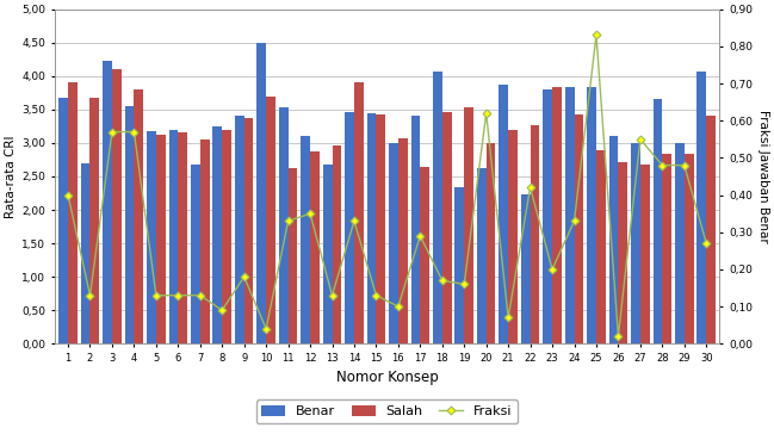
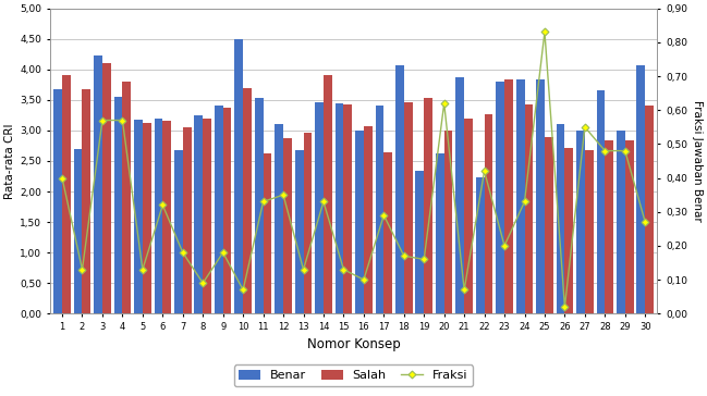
Fraksi/6: 0,13 -> 0,32
Fraksi/7: 0,13 -> 0,18
Fraksi/10: 0,04 -> 0,07
